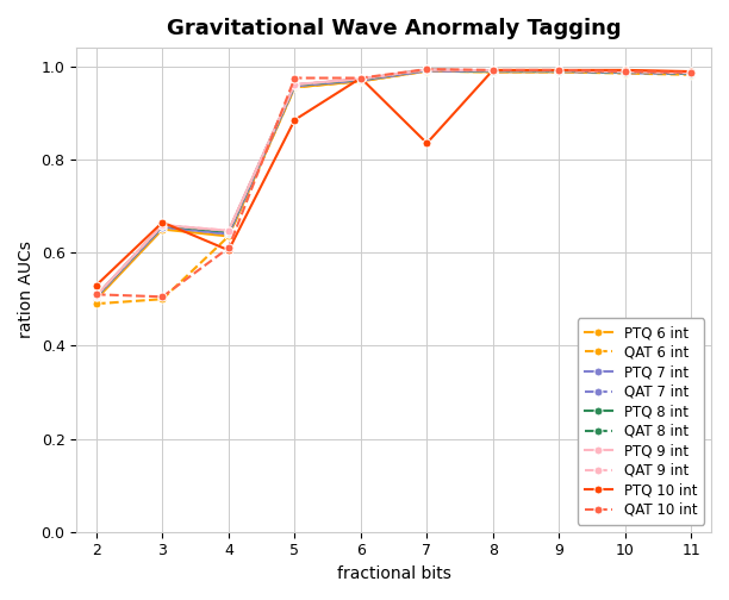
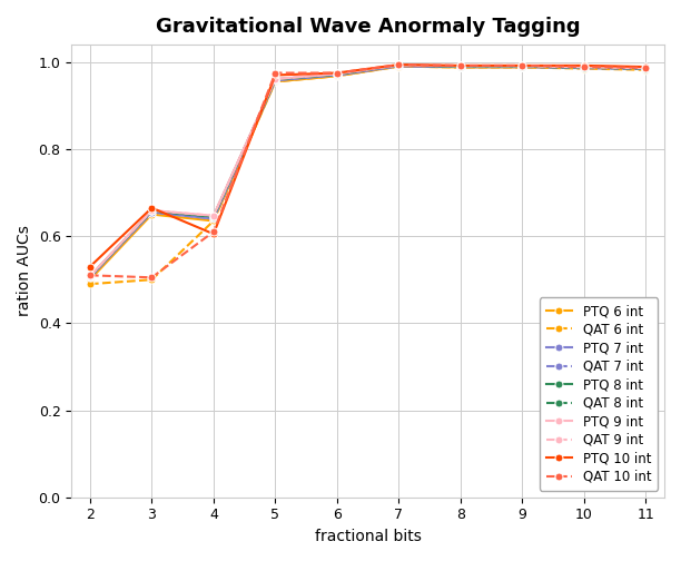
PTQ 10 int/5: 0.885 -> 0.970
PTQ 10 int/7: 0.835 -> 0.994
